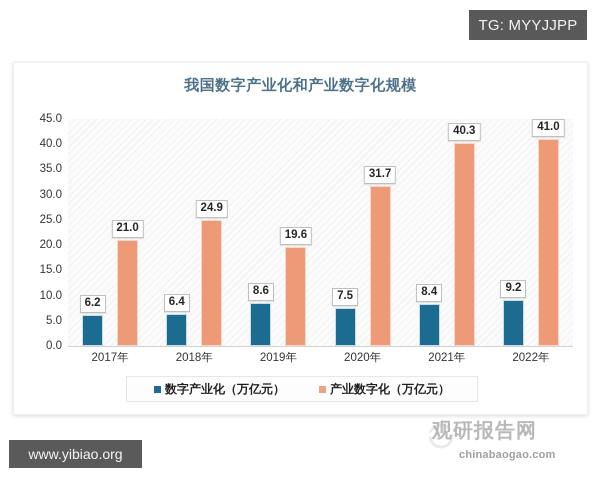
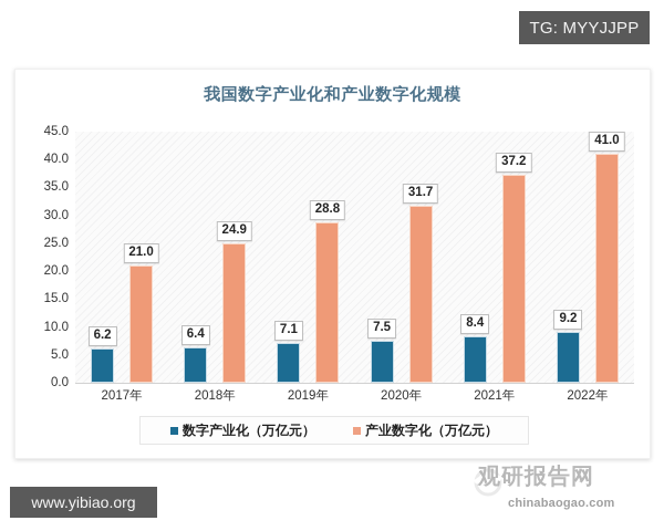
数字产业化（万亿元）/2019年: 8.6 -> 7.1
产业数字化（万亿元）/2019年: 19.6 -> 28.8
产业数字化（万亿元）/2021年: 40.3 -> 37.2
